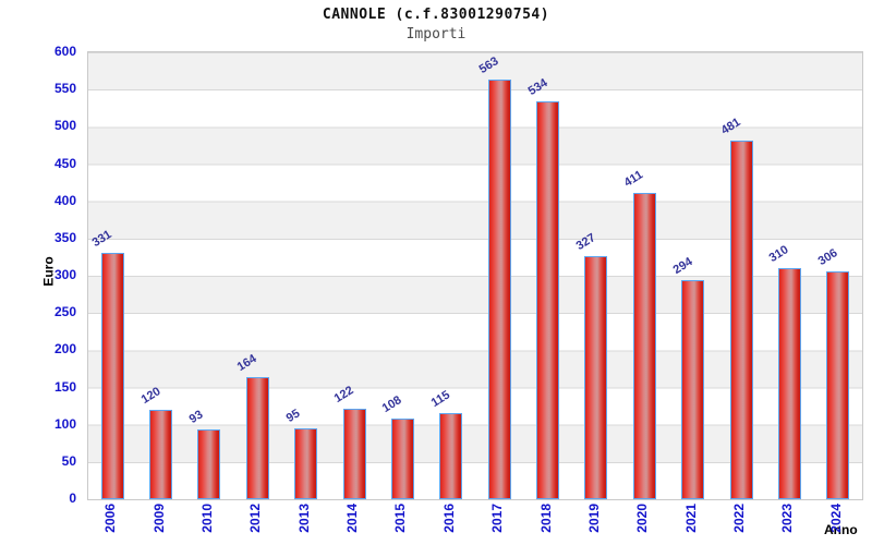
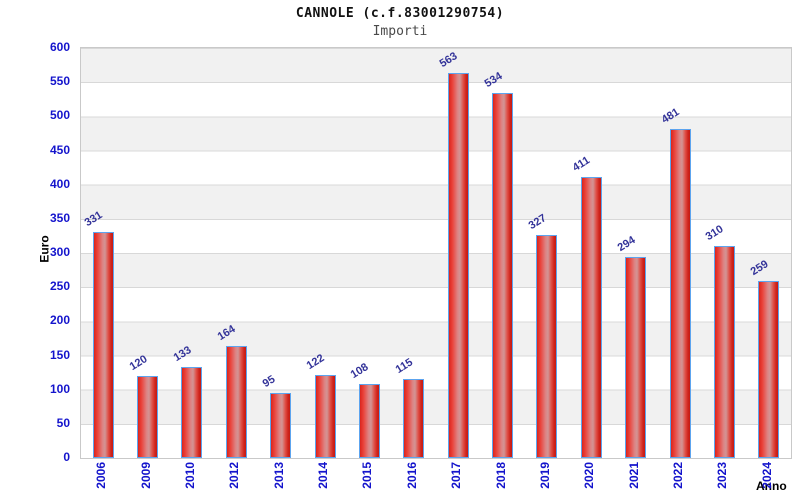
2010: 93 -> 133
2024: 306 -> 259
